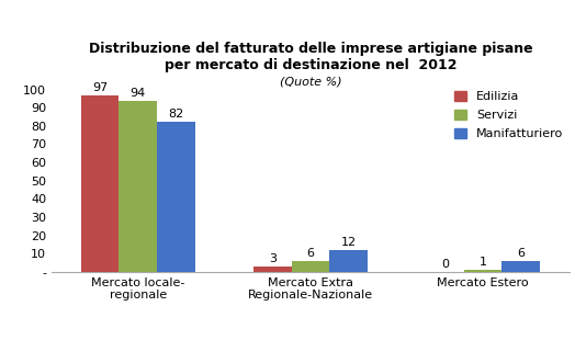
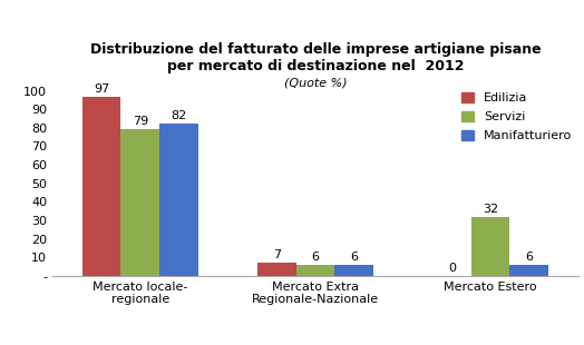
Servizi/Mercato locale- regionale: 94 -> 79
Edilizia/Mercato Extra Regionale-Nazionale: 3 -> 7
Manifatturiero/Mercato Extra Regionale-Nazionale: 12 -> 6
Servizi/Mercato Estero: 1 -> 32
